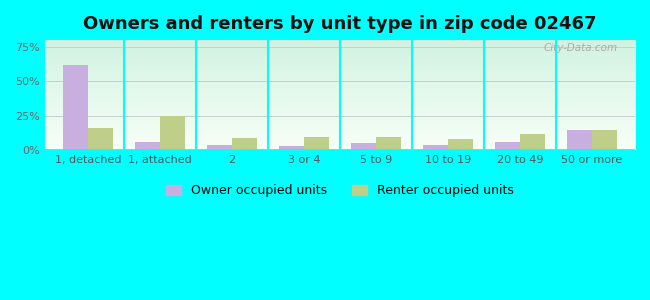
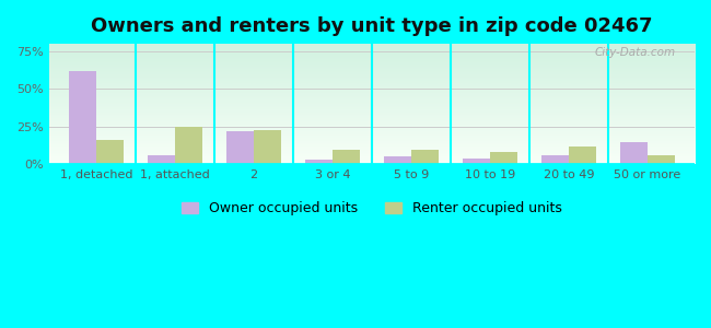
Owner occupied units/2: 4% -> 22%
Renter occupied units/2: 9% -> 23%
Renter occupied units/50 or more: 15% -> 6%
